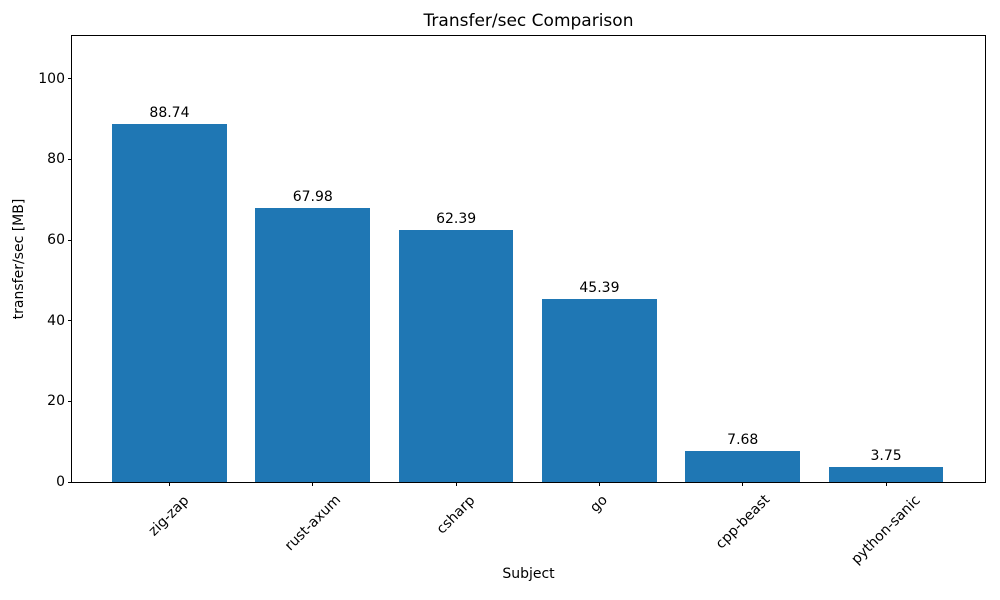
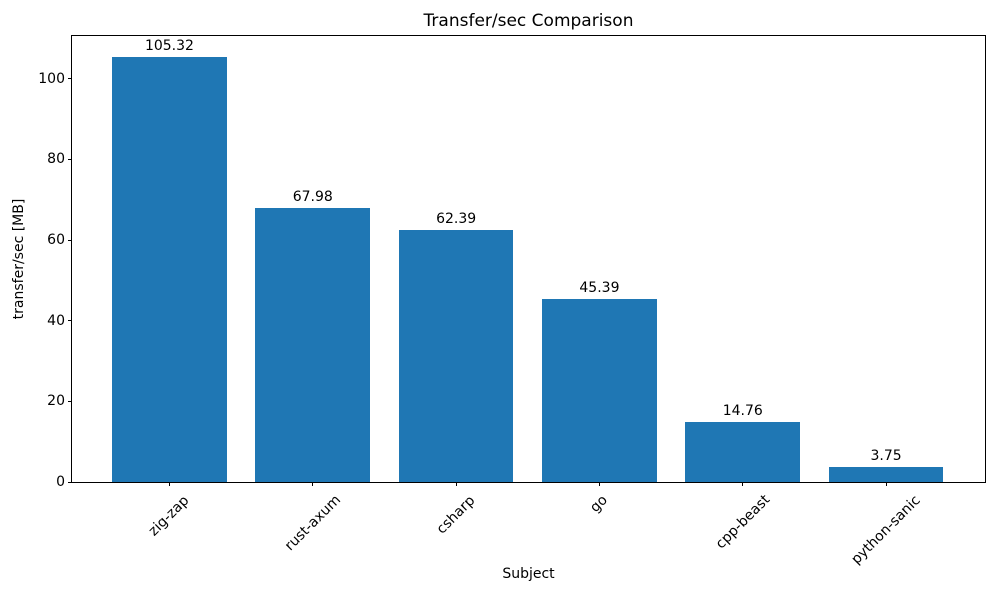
zig-zap: 88.74 -> 105.32
cpp-beast: 7.68 -> 14.76
